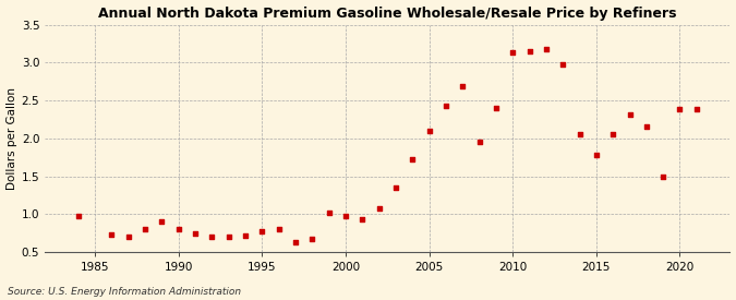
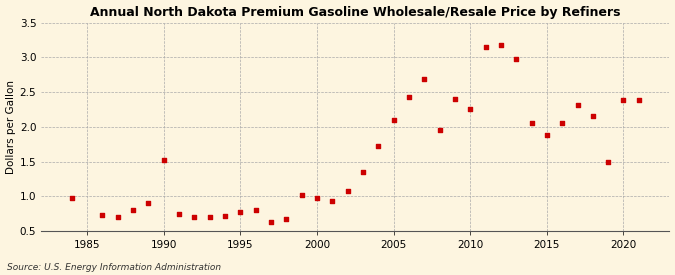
1990: 0.80 -> 1.52
2010: 3.13 -> 2.26
2015: 1.78 -> 1.88
